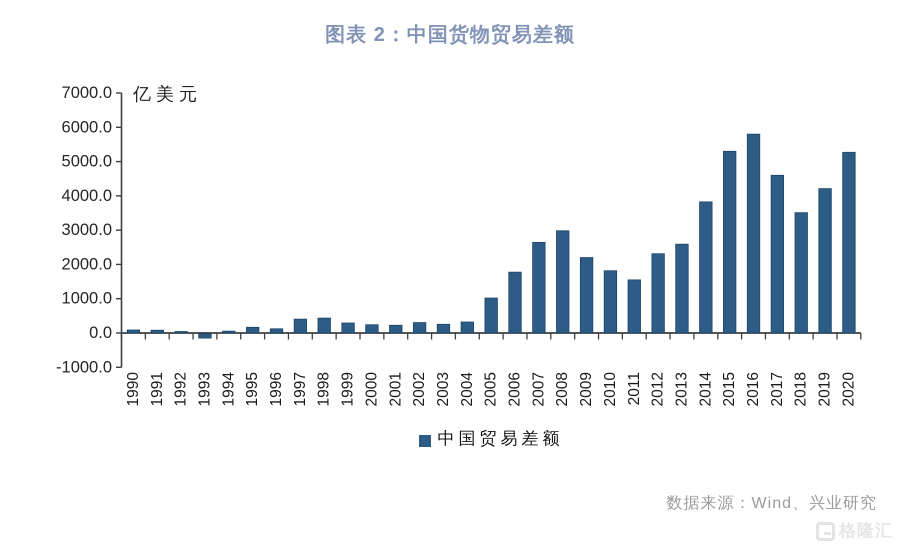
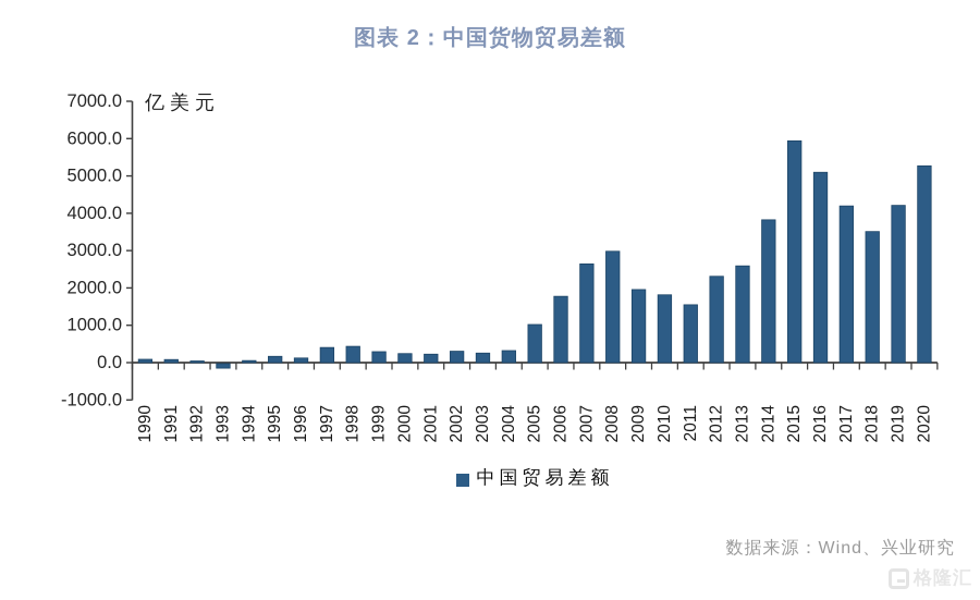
2009: 2200 -> 2000
2015: 5300 -> 5900
2016: 5800 -> 5100
2017: 4600 -> 4200
